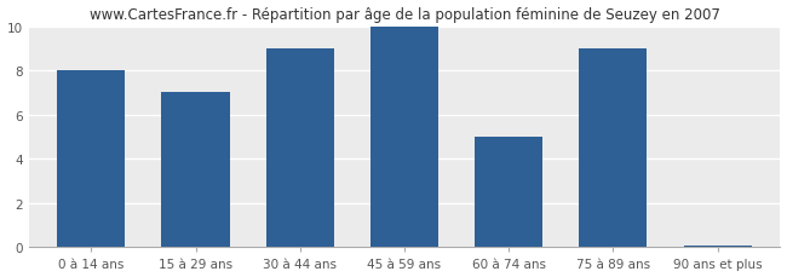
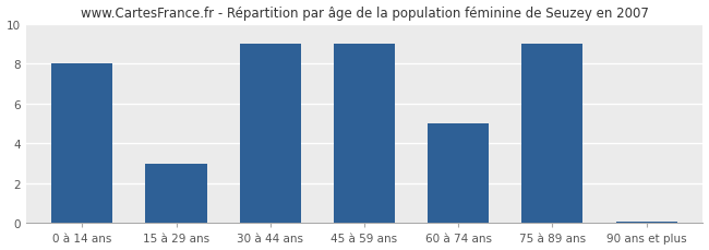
15 à 29 ans: 7.0 -> 3.0
45 à 59 ans: 10.0 -> 9.0
